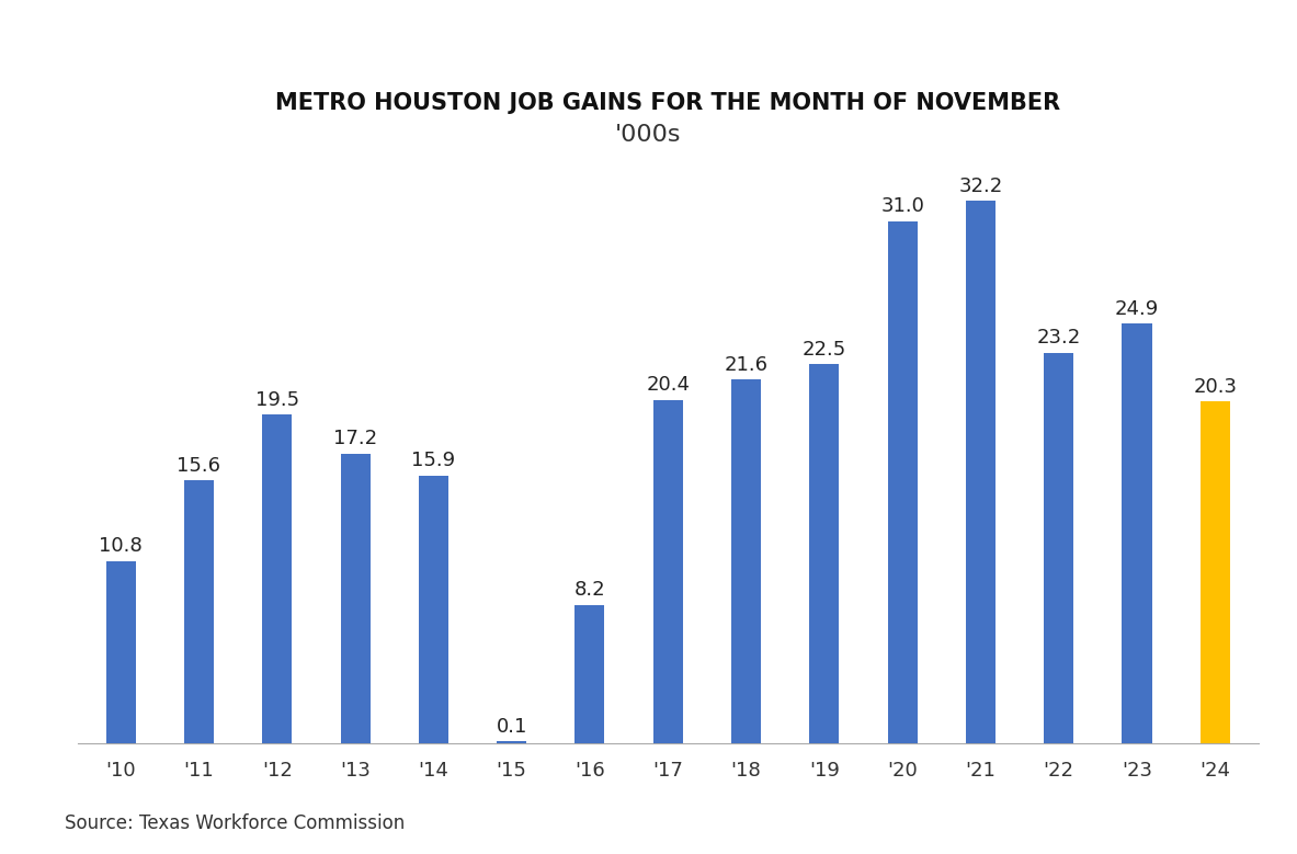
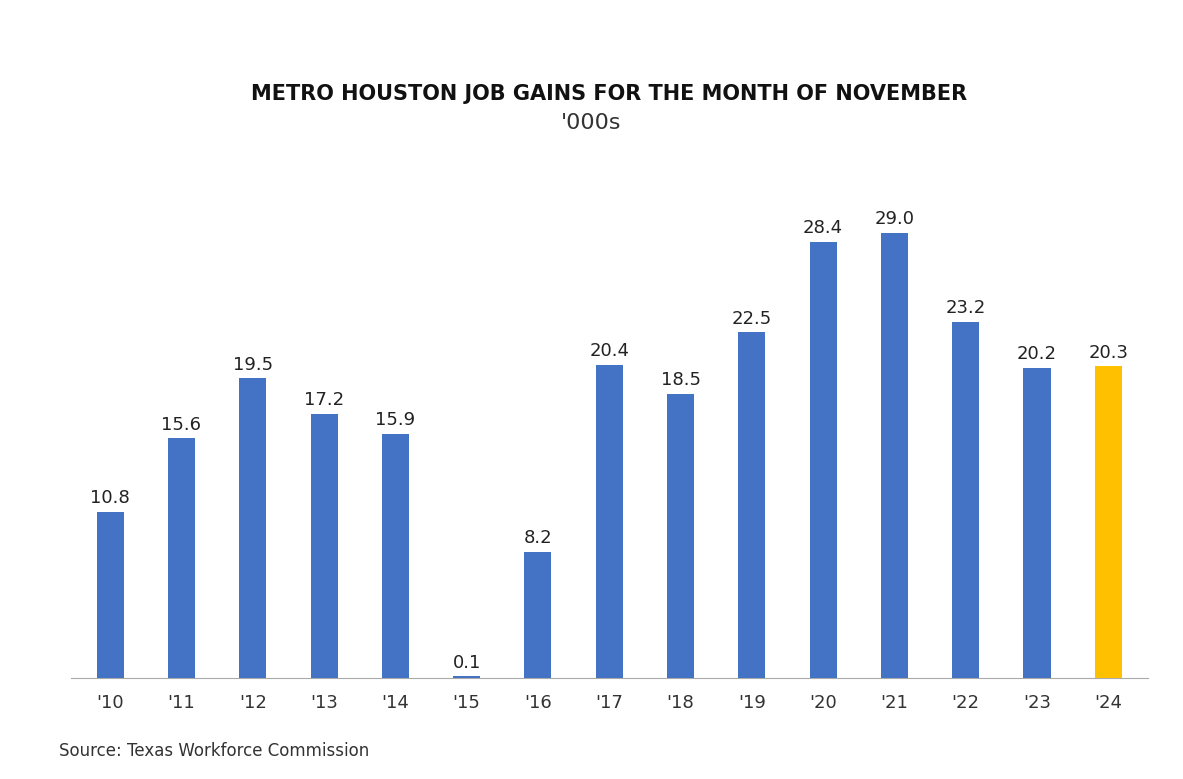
'18: 21.6 -> 18.5
'20: 31.0 -> 28.4
'21: 32.2 -> 29.0
'23: 24.9 -> 20.2
